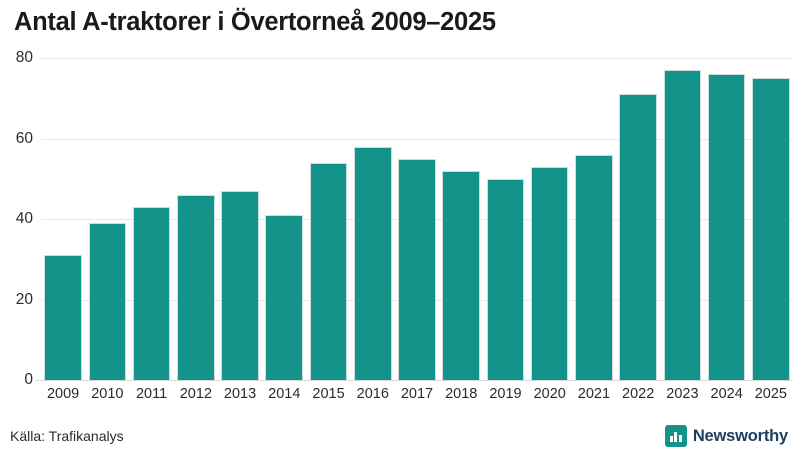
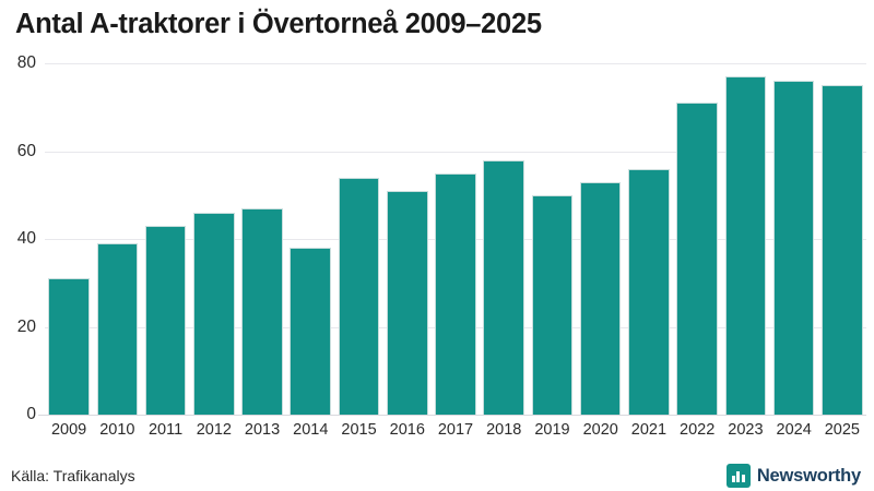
2014: 41 -> 38
2016: 58 -> 51
2018: 52 -> 58
